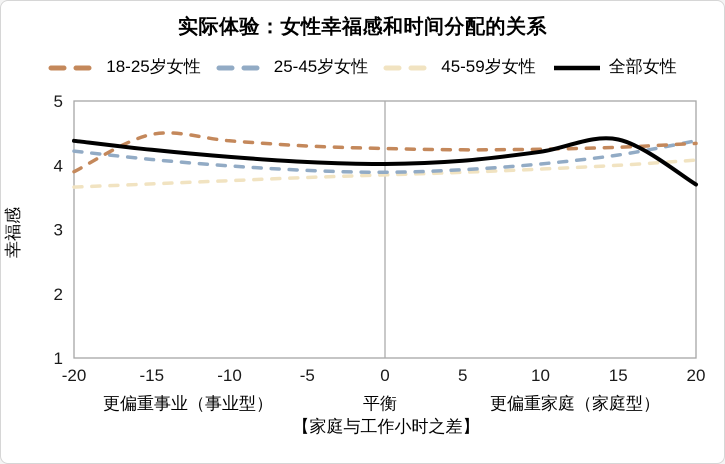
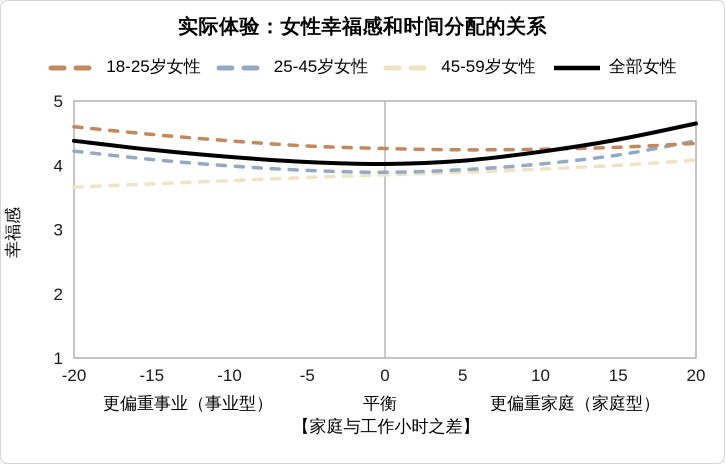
18-25岁女性/-20: 3.9 -> 4.6
全部女性/20: 3.7 -> 4.7
